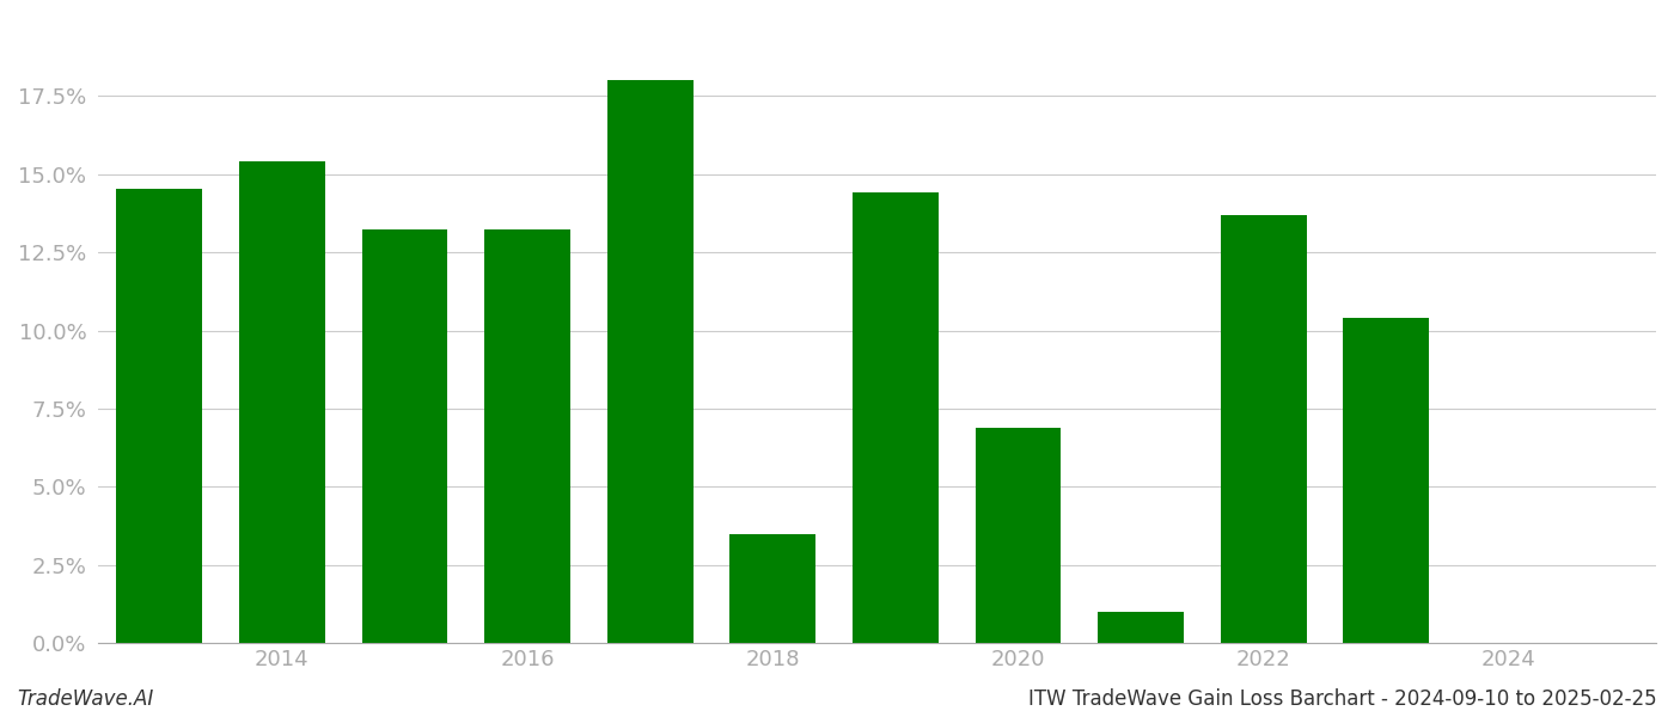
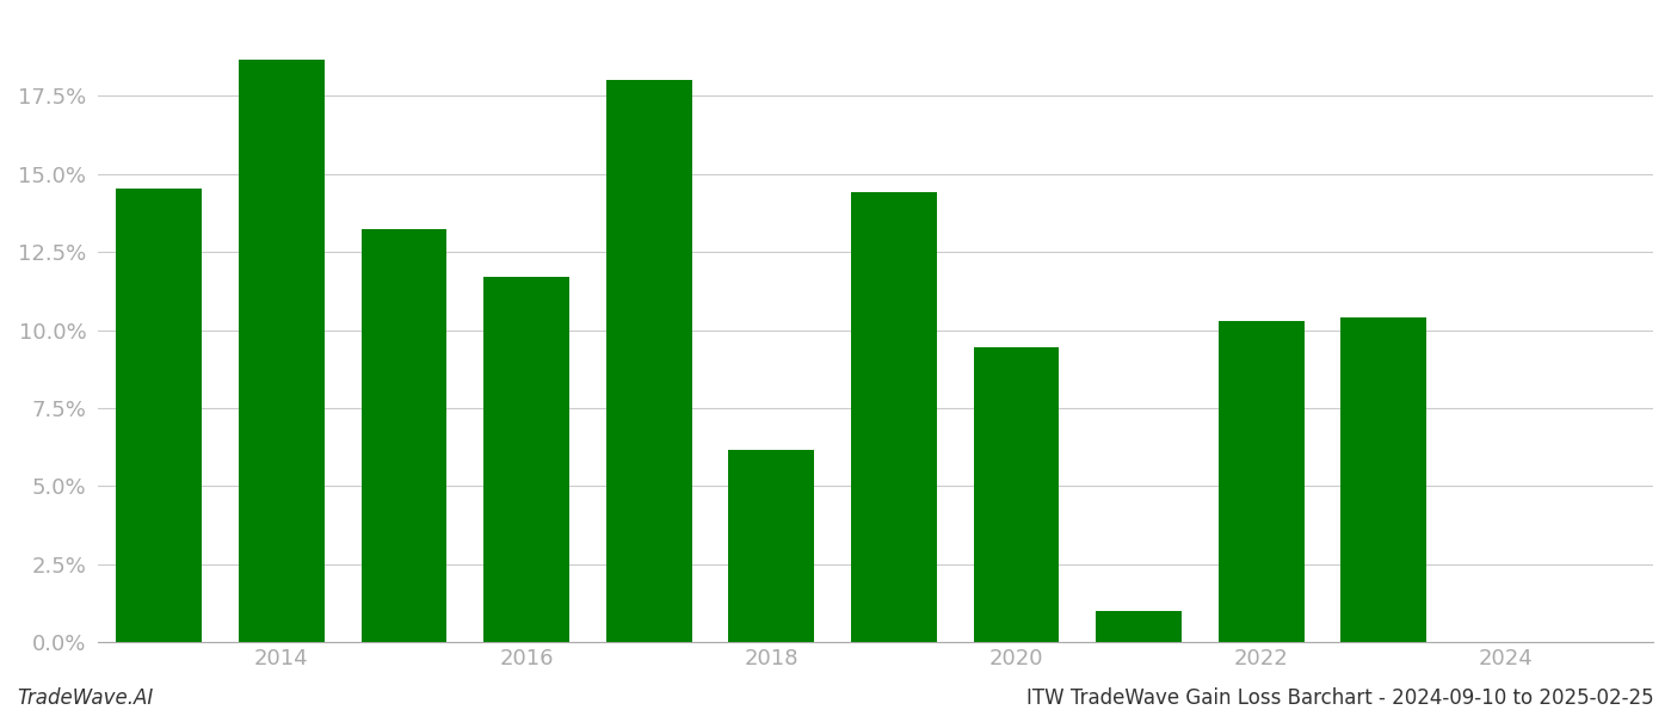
2014: 15.40% -> 18.65%
2016: 13.25% -> 11.70%
2018: 3.50% -> 6.15%
2020: 6.90% -> 9.45%
2022: 13.70% -> 10.30%
